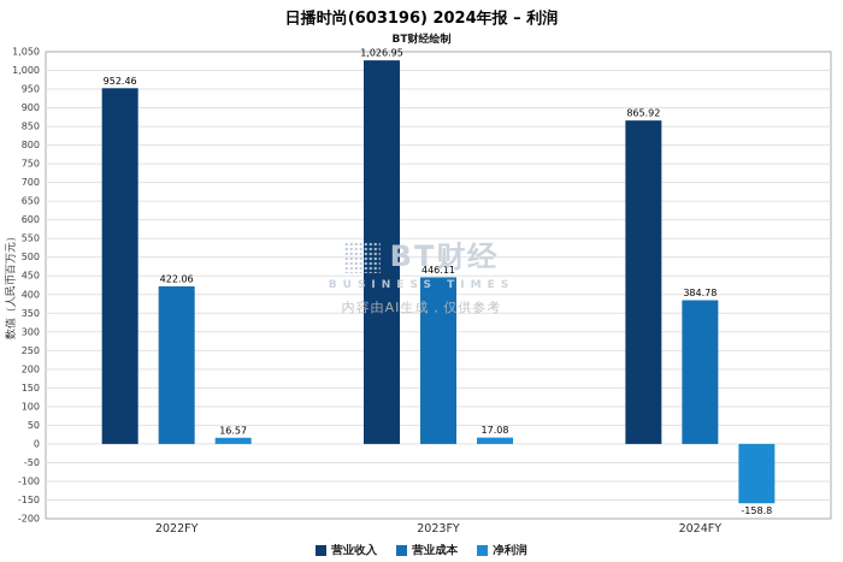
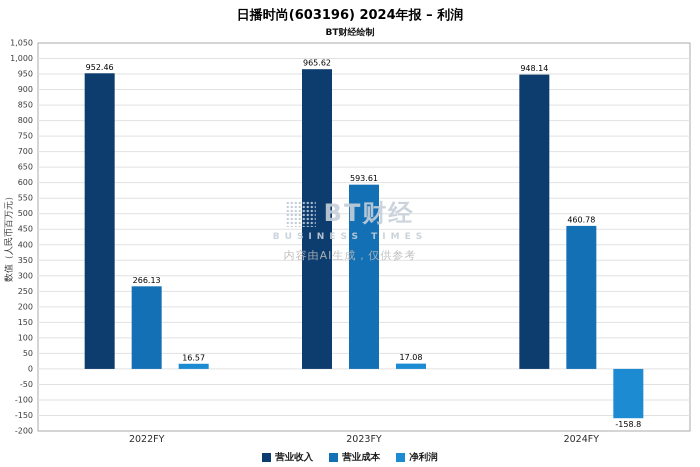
营业成本/2022FY: 422.06 -> 266.13
营业收入/2023FY: 1,026.95 -> 965.62
营业成本/2023FY: 446.11 -> 593.61
营业收入/2024FY: 865.92 -> 948.14
营业成本/2024FY: 384.78 -> 460.78
